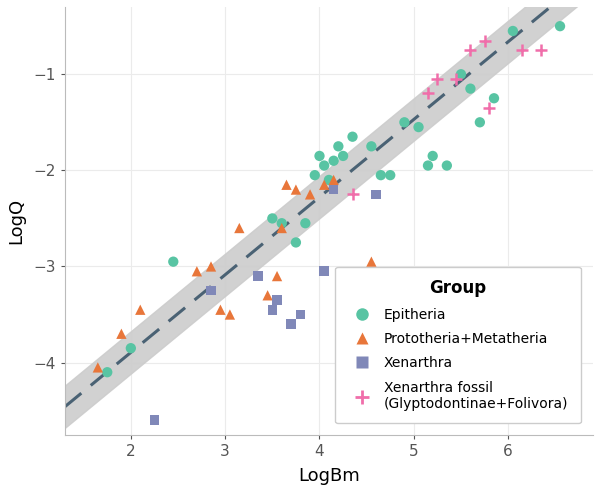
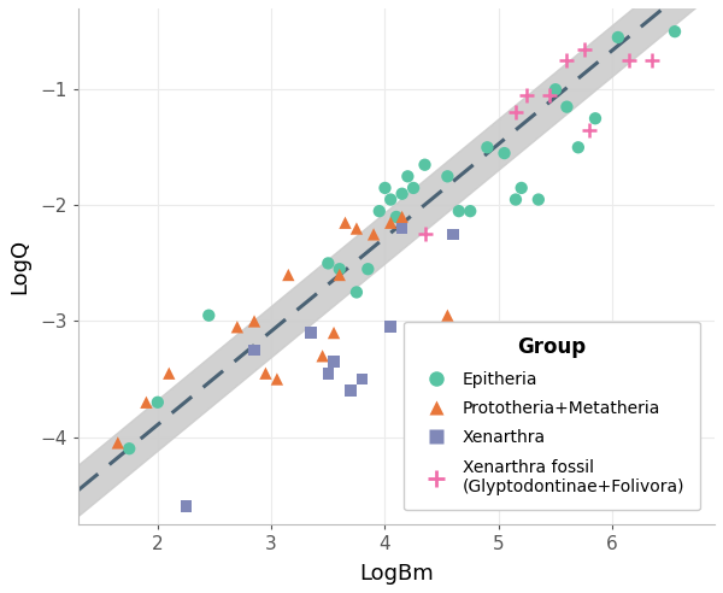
Epitheria/2: -3.85 -> -3.70
